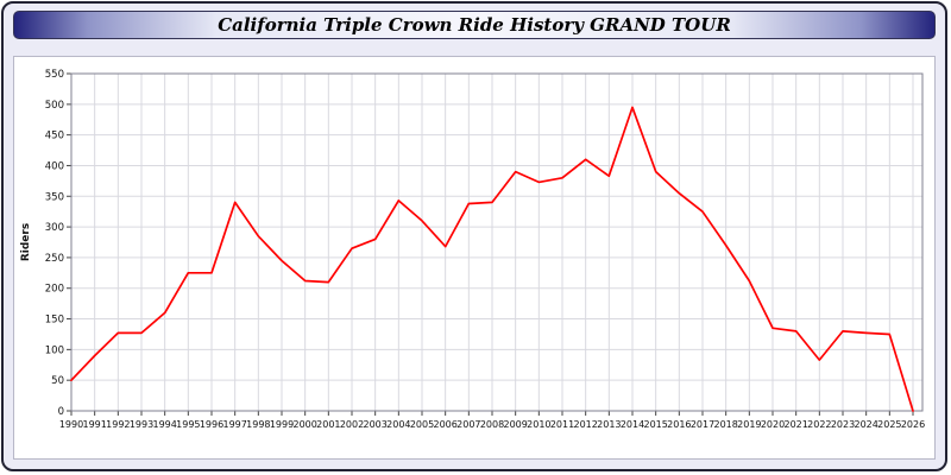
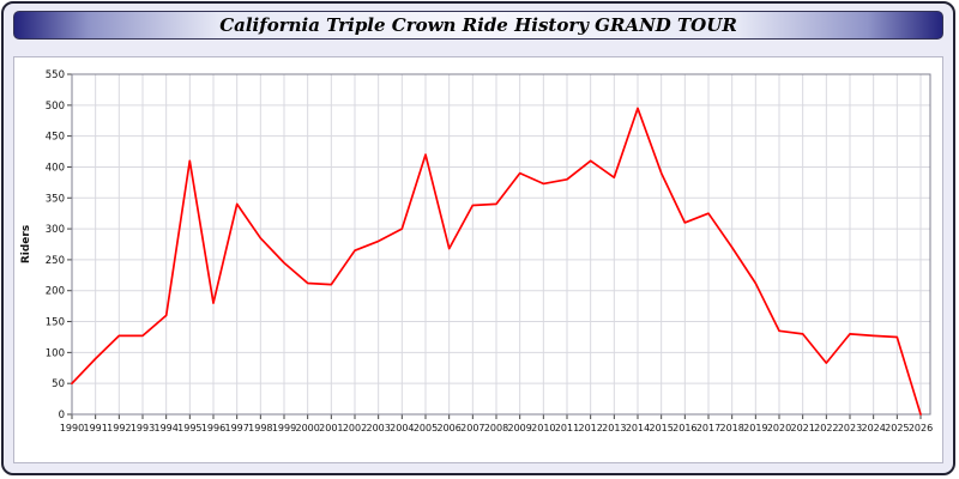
1995: 220 -> 410
1996: 220 -> 180
2004: 340 -> 300
2005: 310 -> 420
2016: 360 -> 310
